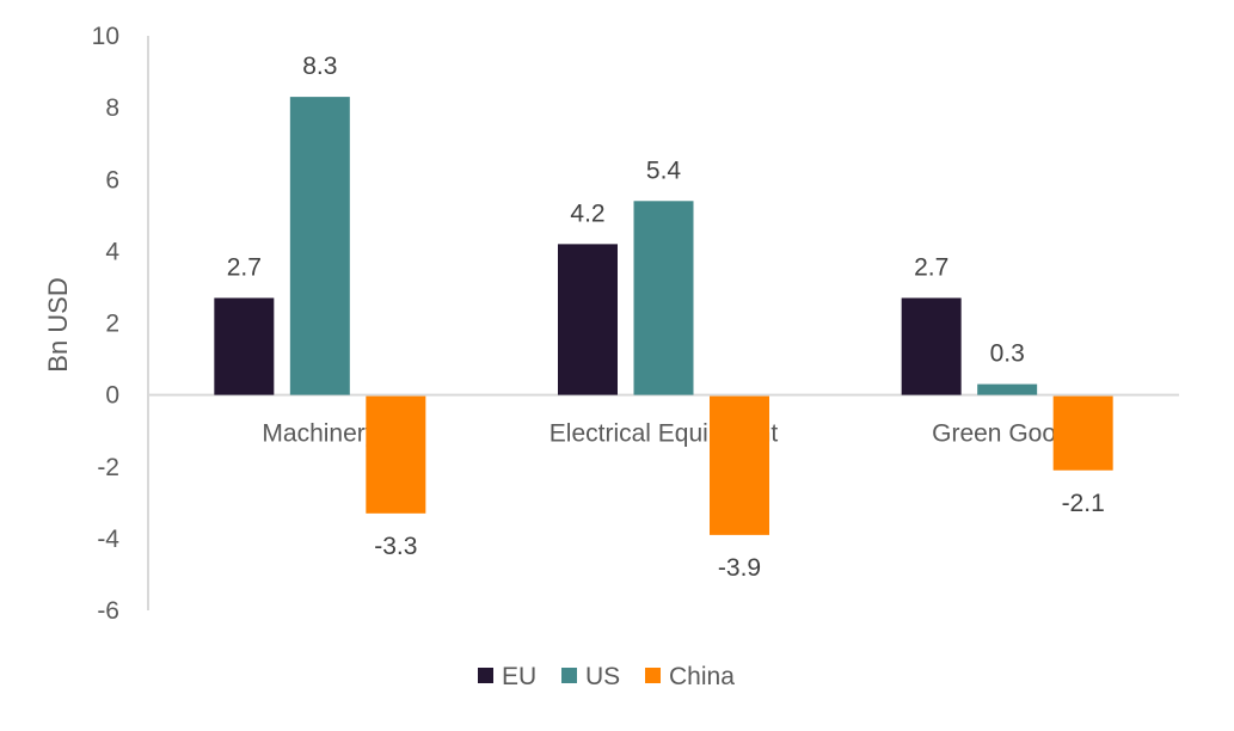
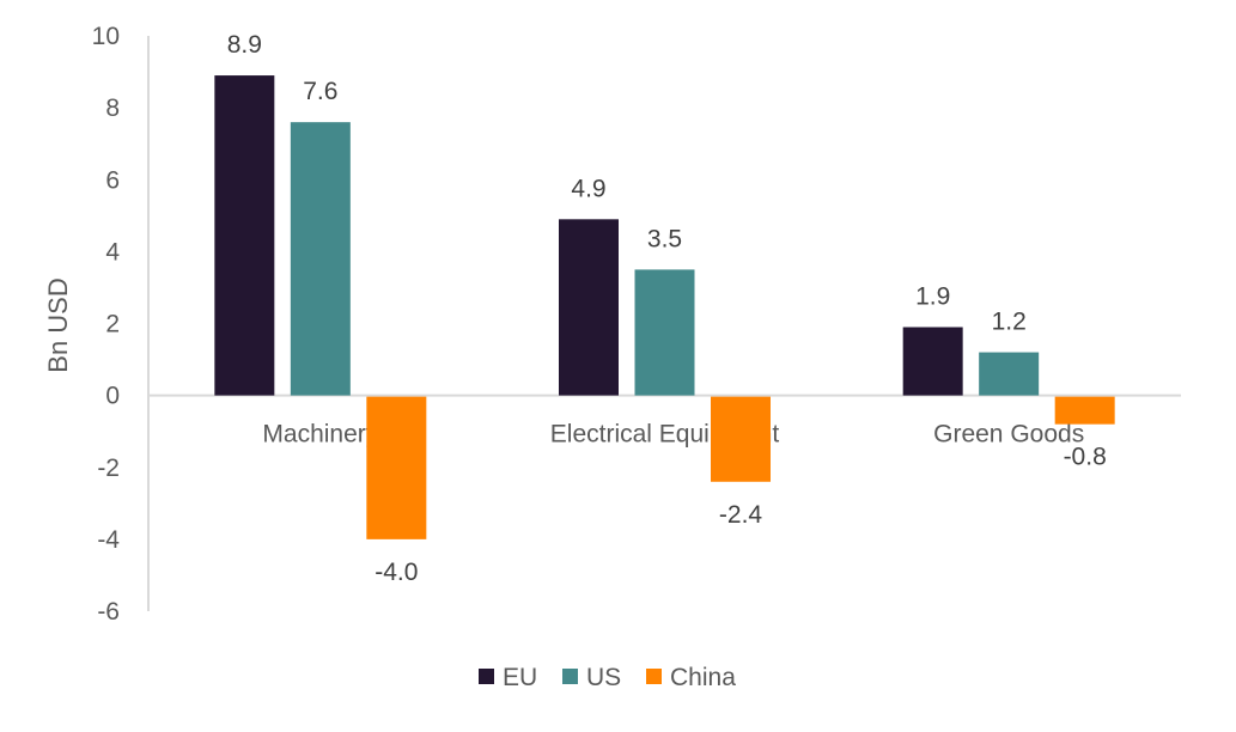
EU/Machinery: 2.7 -> 8.9
US/Machinery: 8.3 -> 7.6
China/Machinery: -3.3 -> -4.0
EU/Electrical Equipment: 4.2 -> 4.9
US/Electrical Equipment: 5.4 -> 3.5
China/Electrical Equipment: -3.9 -> -2.4
EU/Green Goods: 2.7 -> 1.9
US/Green Goods: 0.3 -> 1.2
China/Green Goods: -2.1 -> -0.8
